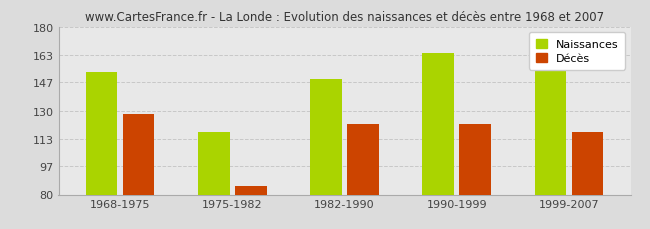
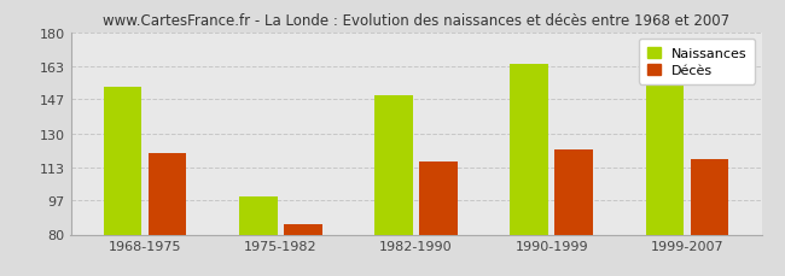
Décès/1968-1975: 128 -> 120
Naissances/1975-1982: 117 -> 99
Décès/1982-1990: 122 -> 116
